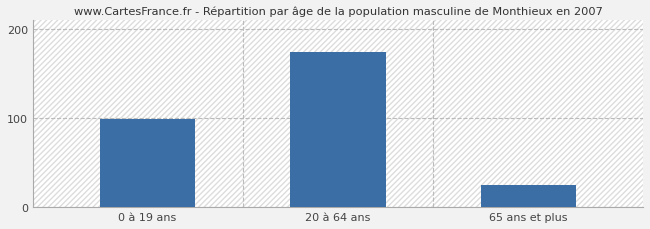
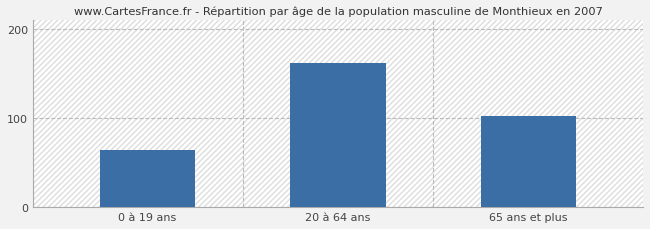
0 à 19 ans: 99 -> 64
20 à 64 ans: 174 -> 162
65 ans et plus: 25 -> 102
